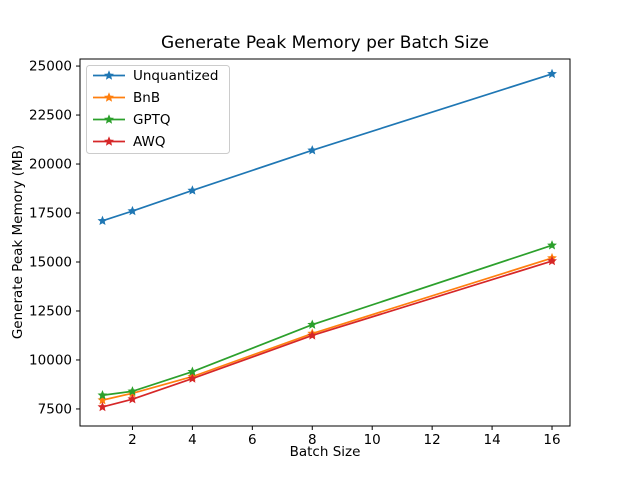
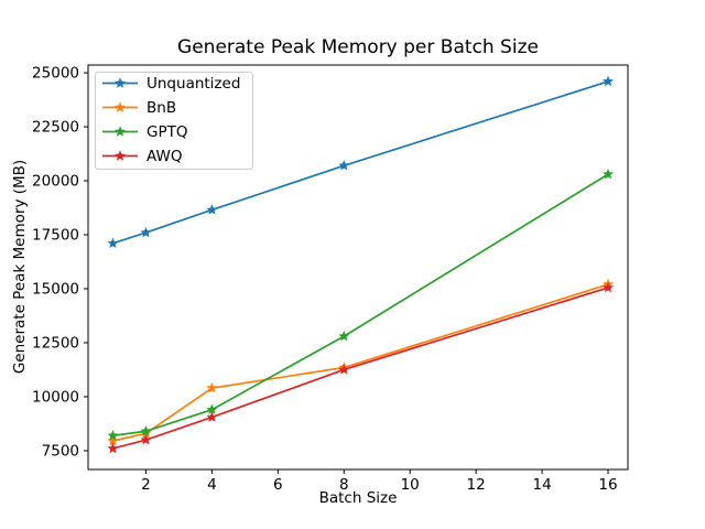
BnB/4: 9200 -> 10400
GPTQ/8: 11800 -> 12800
GPTQ/16: 15800 -> 20300
